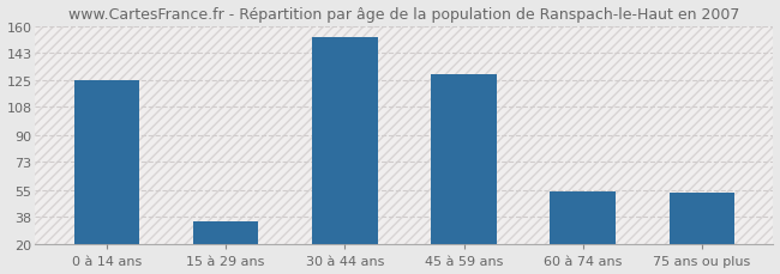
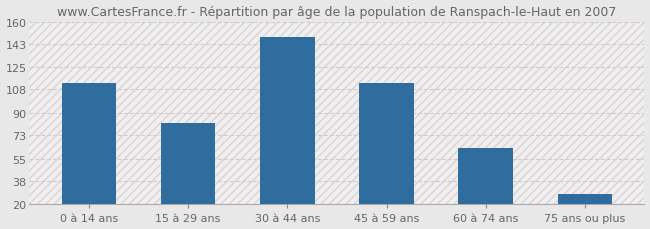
0 à 14 ans: 125 -> 113
15 à 29 ans: 35 -> 82
30 à 44 ans: 153 -> 148
45 à 59 ans: 129 -> 113
60 à 74 ans: 54 -> 63
75 ans ou plus: 53 -> 28
